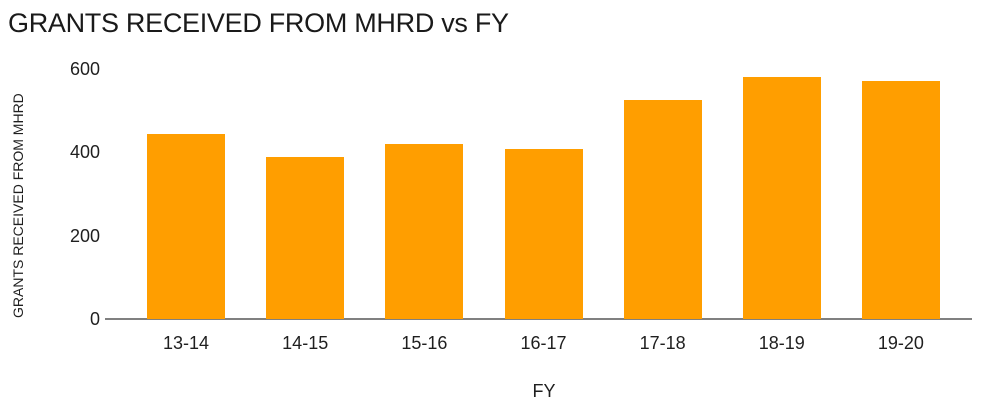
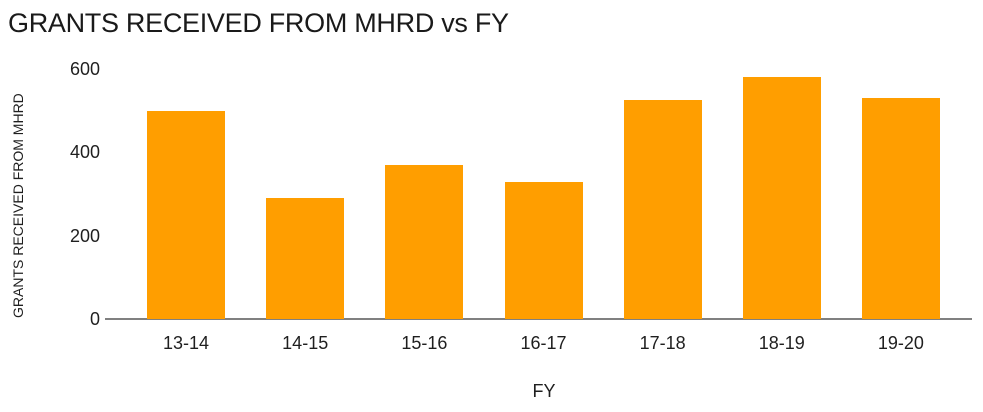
13-14: 440 -> 500
14-15: 390 -> 290
15-16: 420 -> 370
16-17: 410 -> 330
19-20: 570 -> 530
